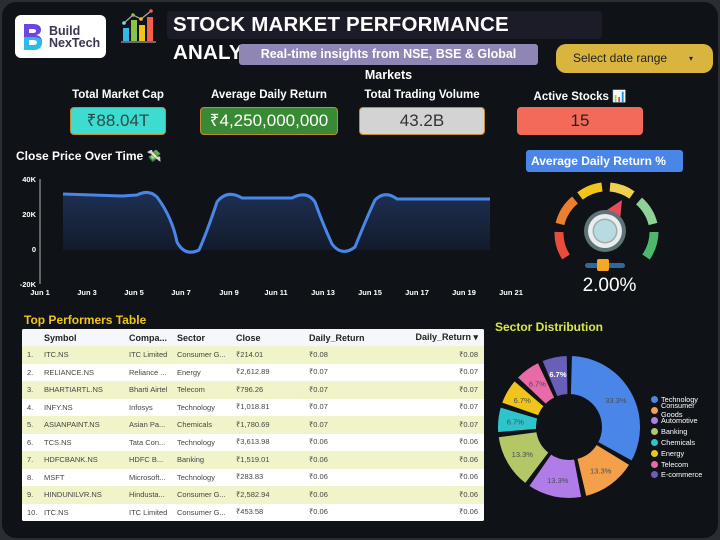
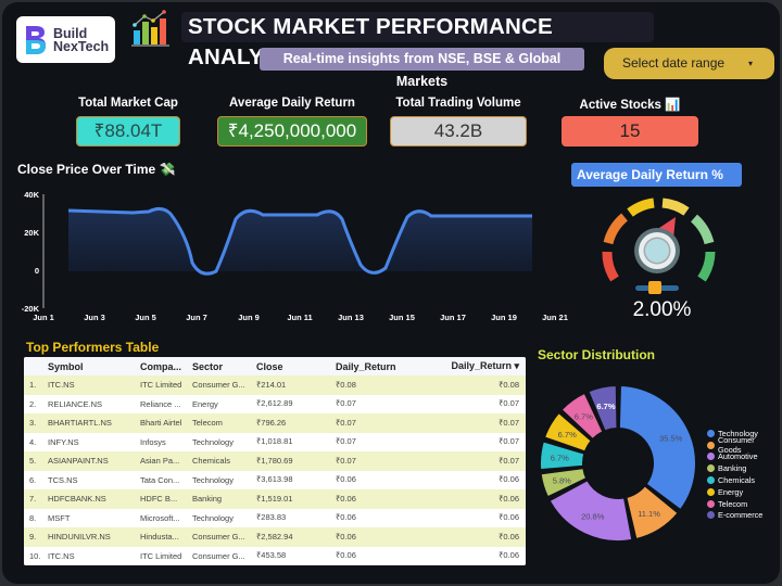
Sector Distribution/Technology: 33.3% -> 35.5%
Sector Distribution/Consumer Goods: 13.3% -> 11.1%
Sector Distribution/Automotive: 13.3% -> 20.8%
Sector Distribution/Banking: 13.3% -> 5.8%
